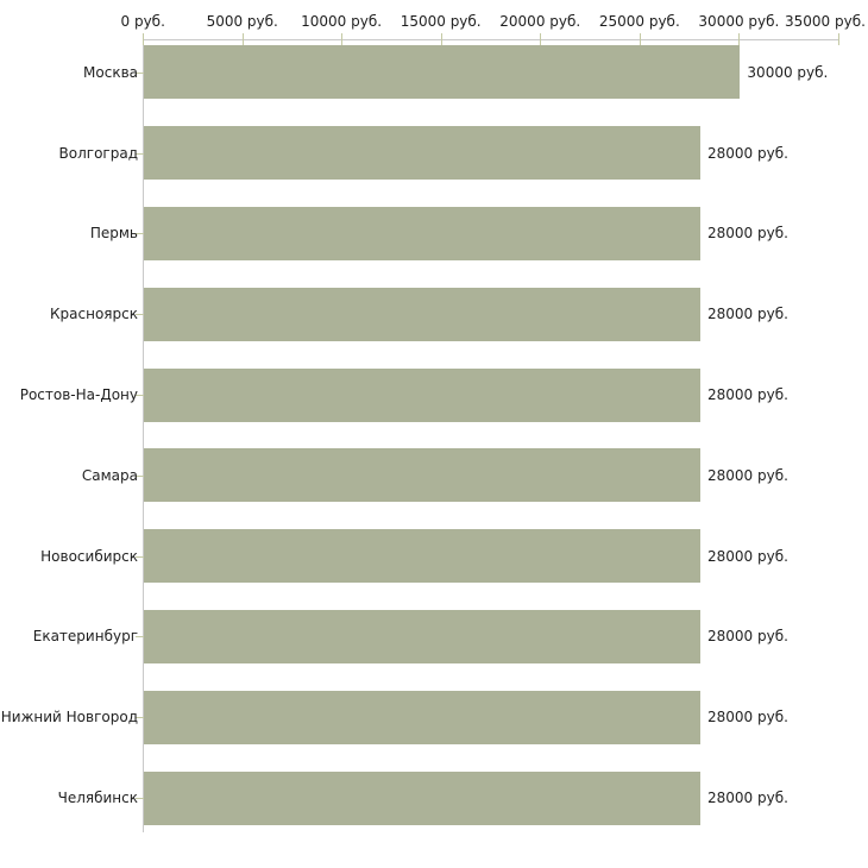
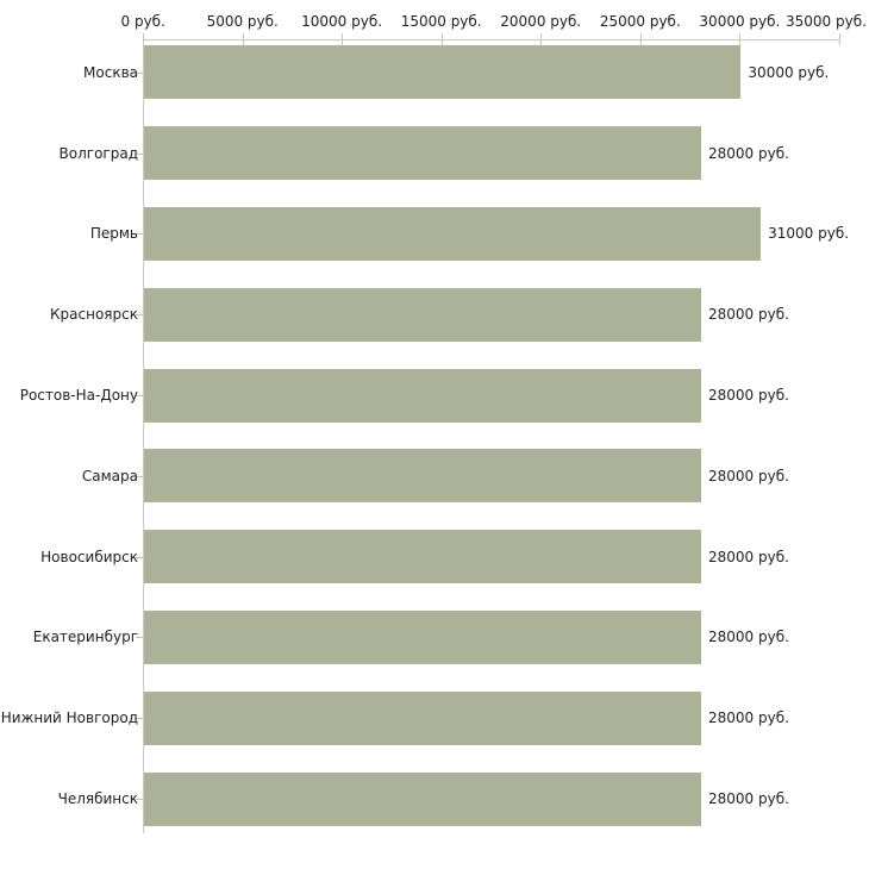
Пермь: 28000 -> 31000
